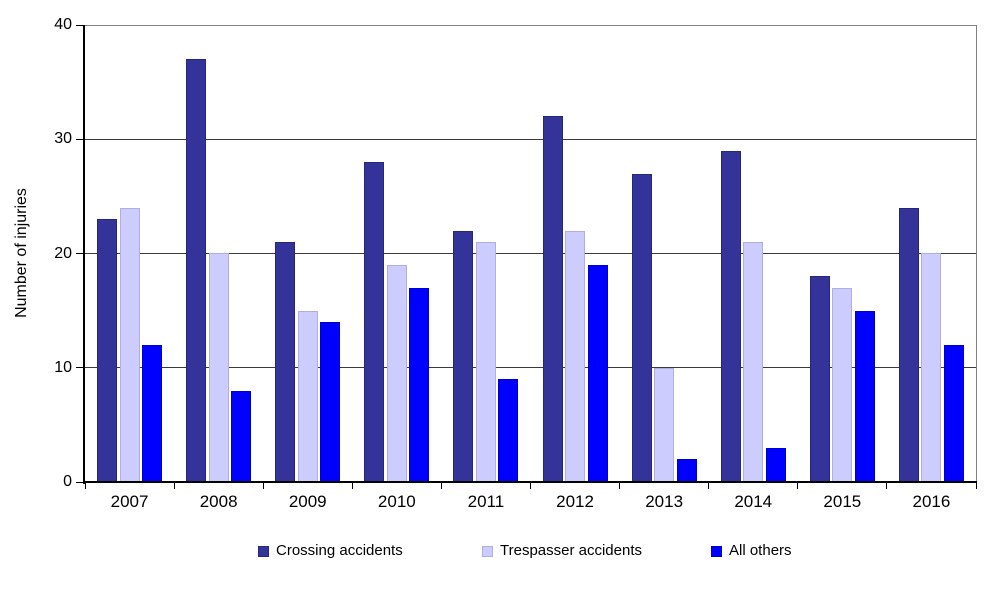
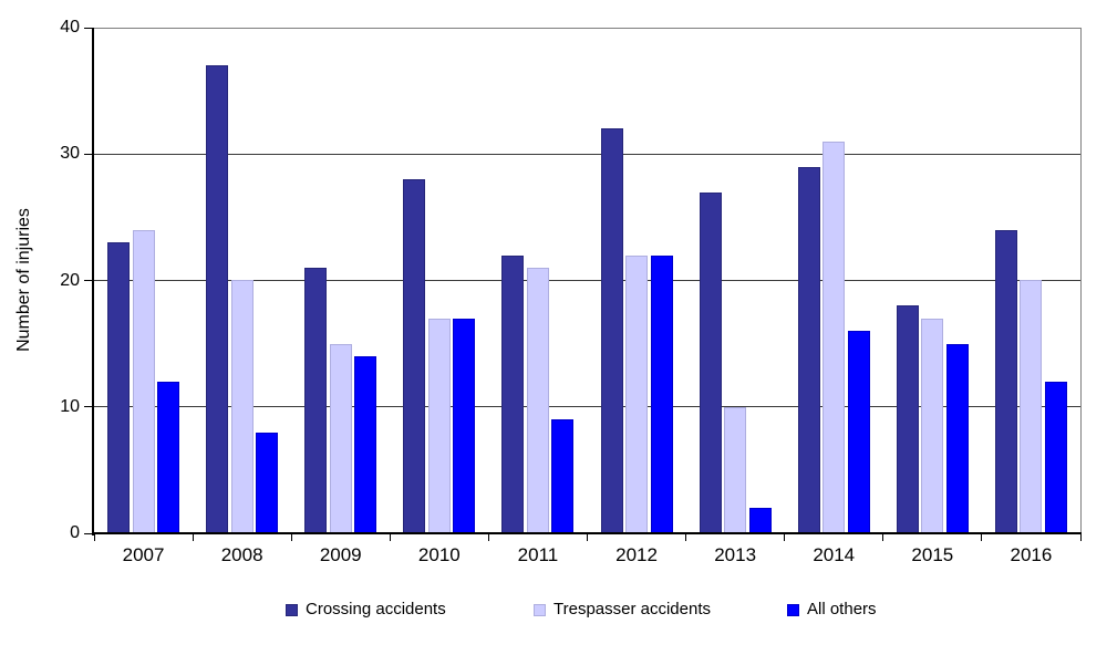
Trespasser accidents/2010: 19 -> 17
All others/2012: 19 -> 22
Trespasser accidents/2014: 21 -> 31
All others/2014: 3 -> 16
